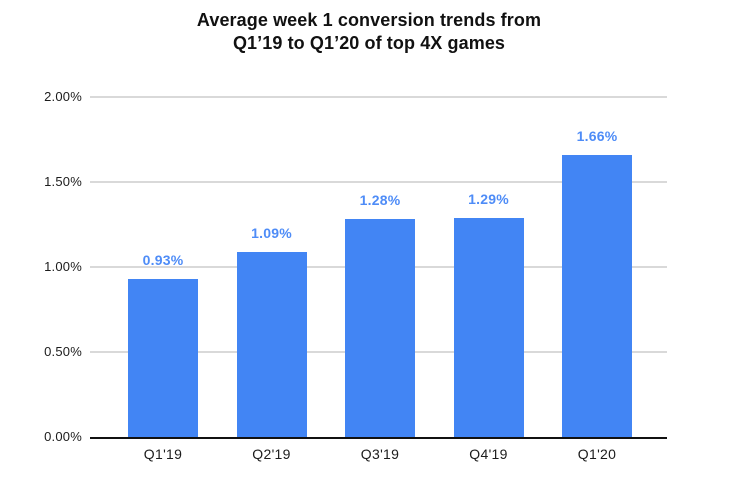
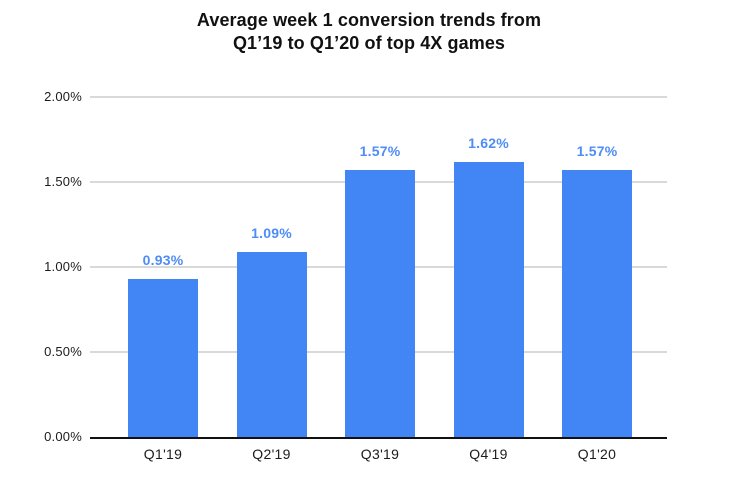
Q3'19: 1.28% -> 1.57%
Q4'19: 1.29% -> 1.62%
Q1'20: 1.66% -> 1.57%
